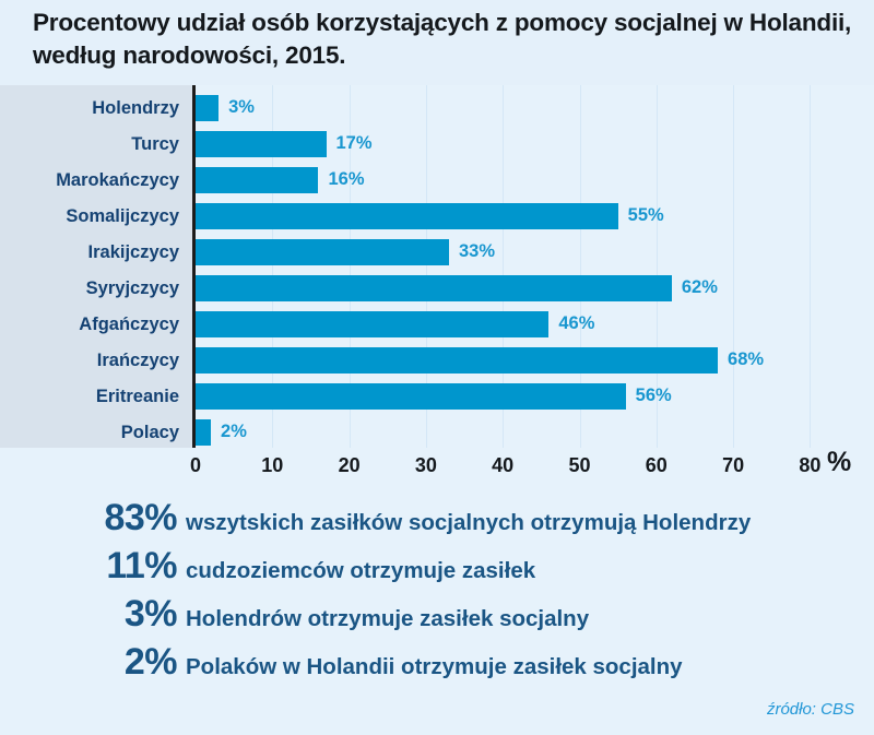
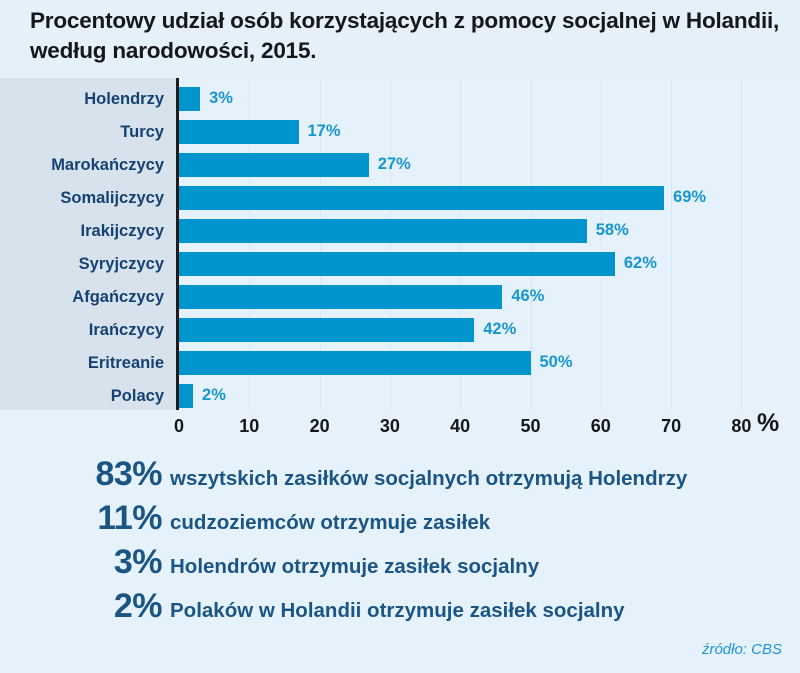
Marokańczycy: 16% -> 27%
Somalijczycy: 55% -> 69%
Irakijczycy: 33% -> 58%
Irańczycy: 68% -> 42%
Eritreanie: 56% -> 50%
